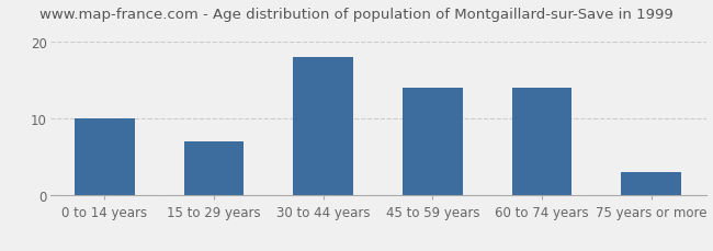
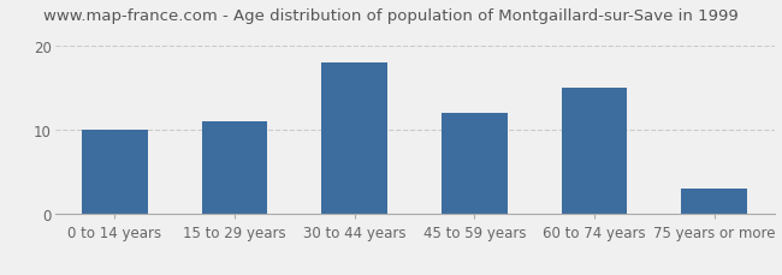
15 to 29 years: 7 -> 11
45 to 59 years: 14 -> 12
60 to 74 years: 14 -> 15
